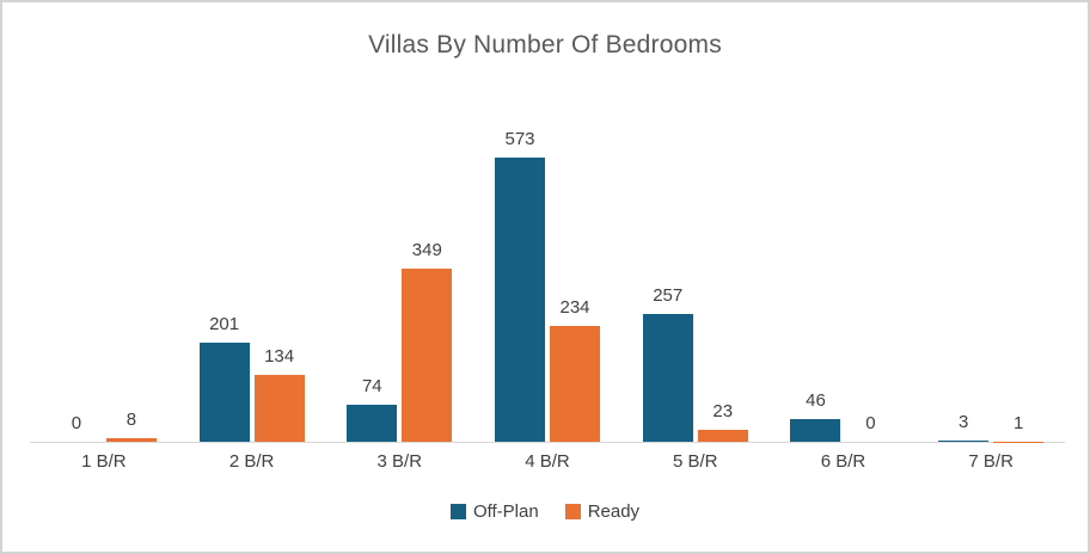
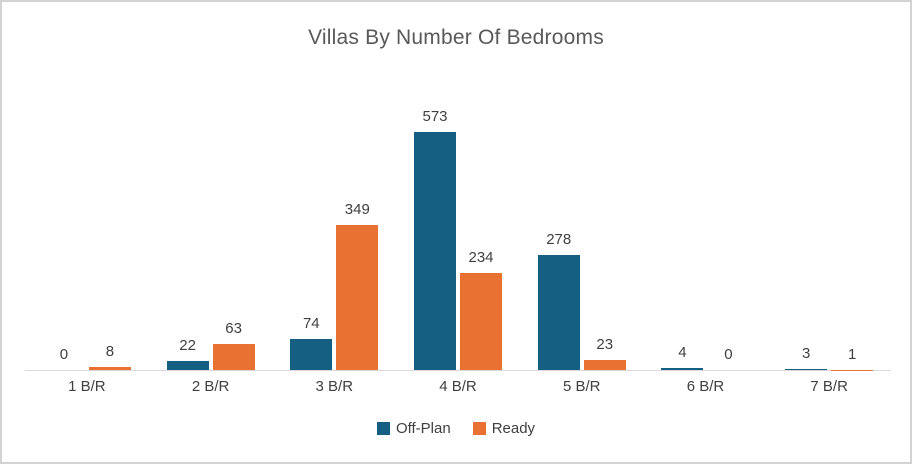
Off-Plan/2 B/R: 201 -> 22
Ready/2 B/R: 134 -> 63
Off-Plan/5 B/R: 257 -> 278
Off-Plan/6 B/R: 46 -> 4
